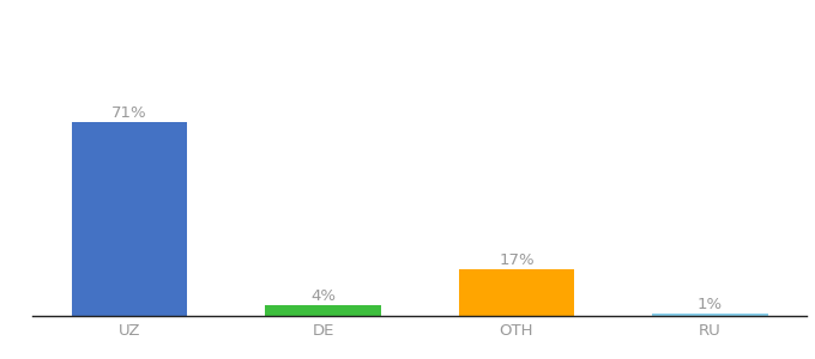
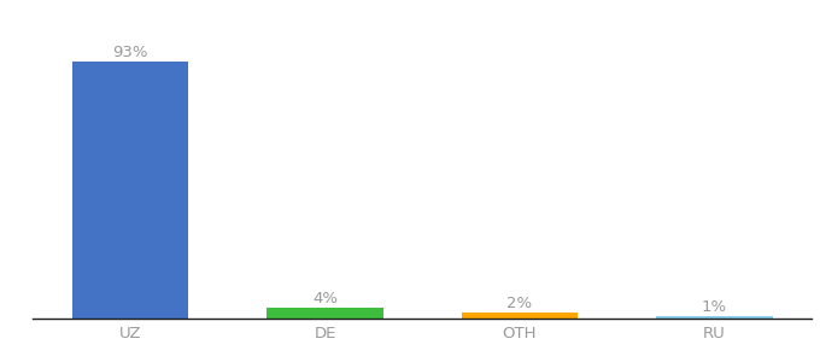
UZ: 71% -> 93%
OTH: 17% -> 2%
